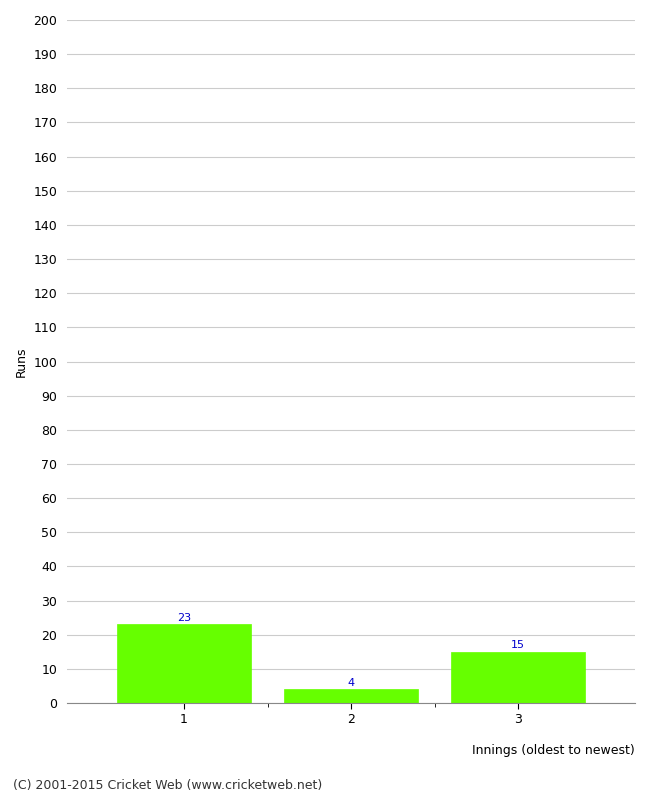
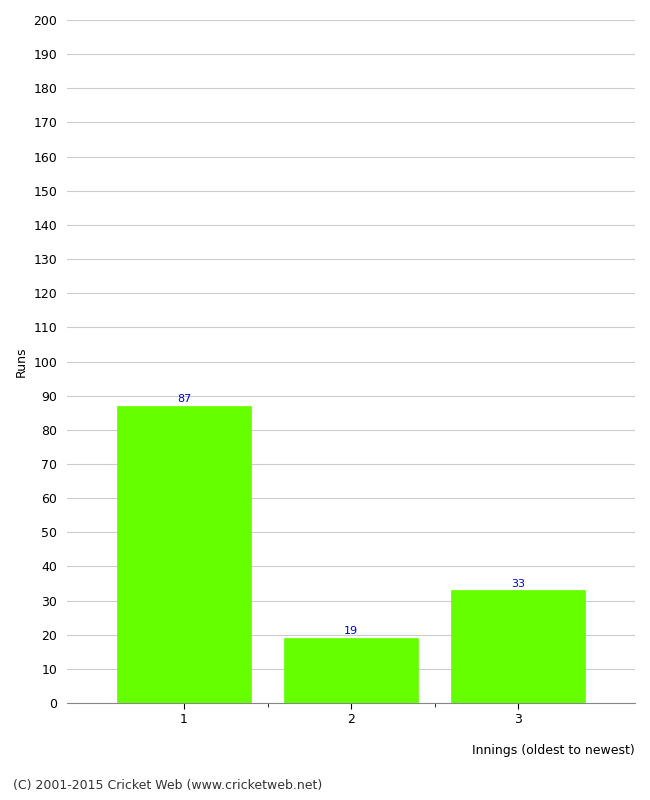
1: 23 -> 87
2: 4 -> 19
3: 15 -> 33
